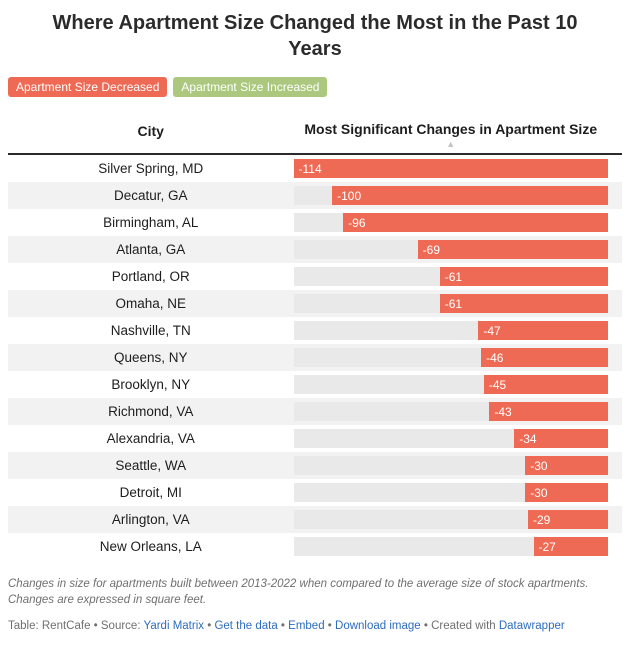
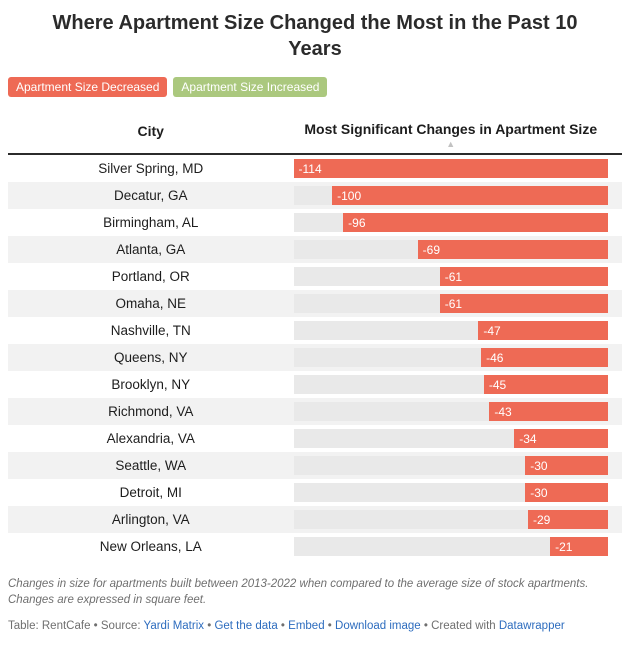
New Orleans, LA: -27 -> -21
